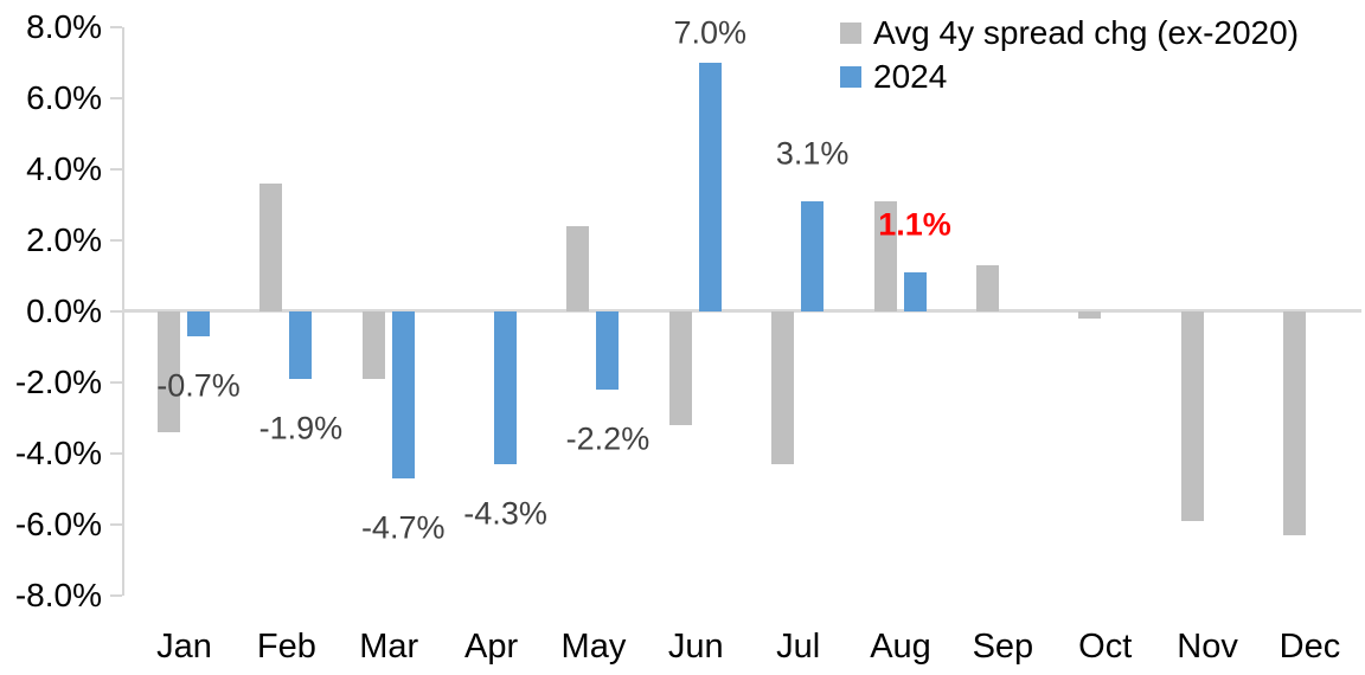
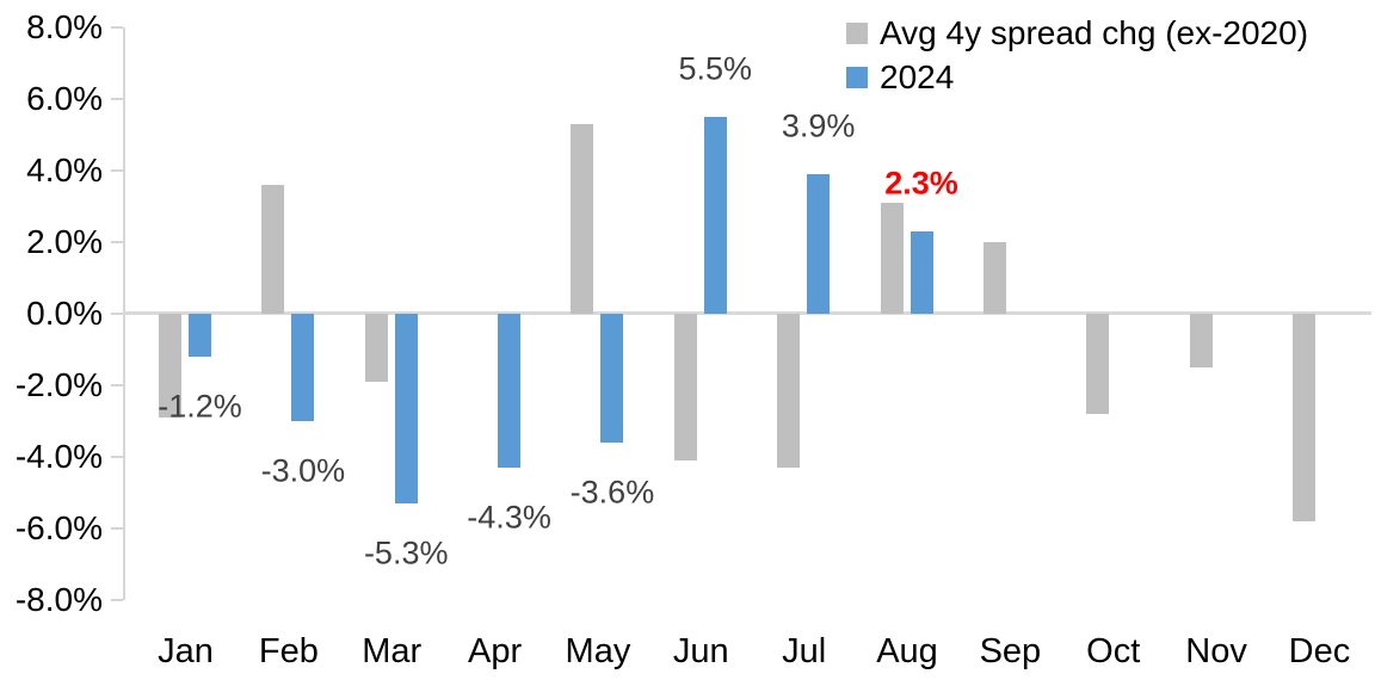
Avg 4y spread chg (ex-2020)/Jan: -3.4% -> -2.9%
2024/Jan: -0.7% -> -1.2%
2024/Feb: -1.9% -> -3.0%
2024/Mar: -4.7% -> -5.3%
Avg 4y spread chg (ex-2020)/May: 2.4% -> 5.3%
2024/May: -2.2% -> -3.6%
Avg 4y spread chg (ex-2020)/Jun: -3.2% -> -4.1%
2024/Jun: 7.0% -> 5.5%
2024/Jul: 3.1% -> 3.9%
2024/Aug: 1.1% -> 2.3%
Avg 4y spread chg (ex-2020)/Sep: 1.3% -> 2.0%
Avg 4y spread chg (ex-2020)/Oct: -0.2% -> -2.8%
Avg 4y spread chg (ex-2020)/Nov: -5.9% -> -1.5%
Avg 4y spread chg (ex-2020)/Dec: -6.3% -> -5.8%
